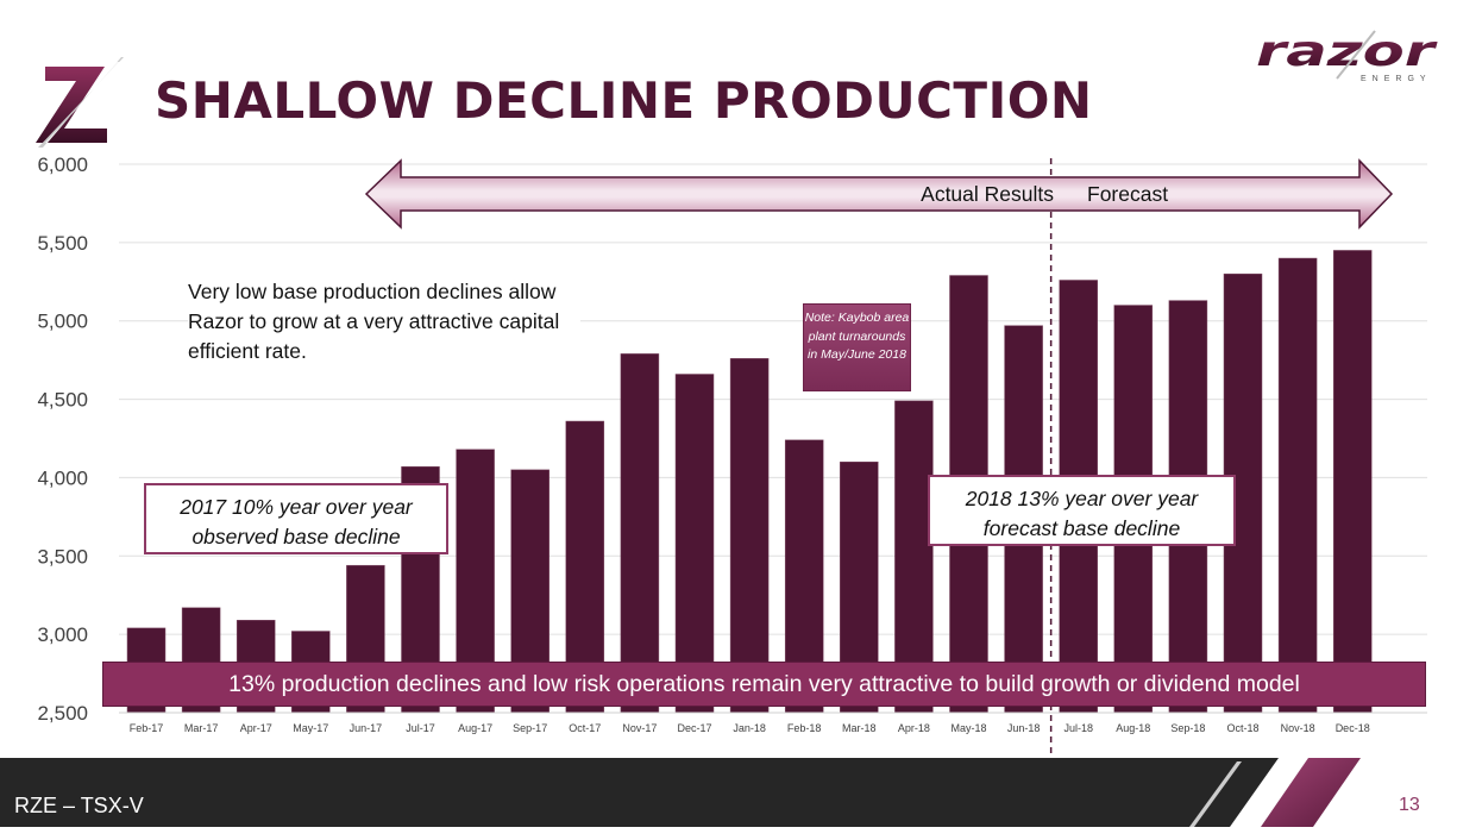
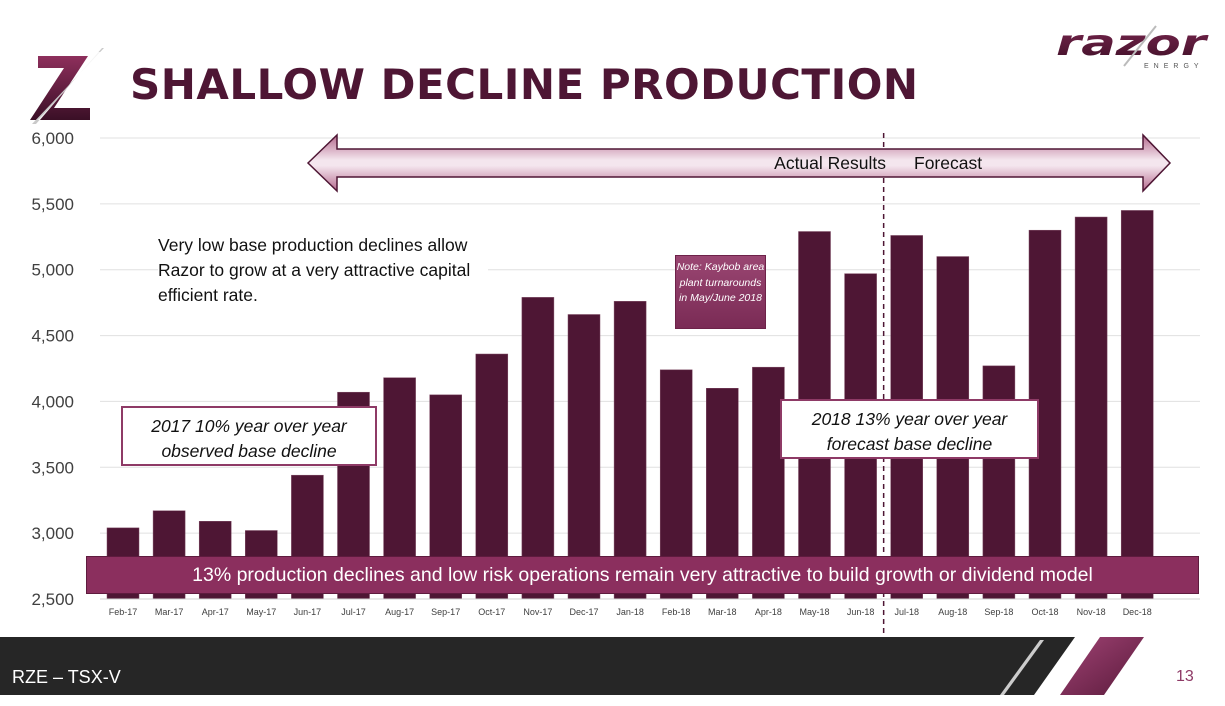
Apr-18: 4490 -> 4260
Sep-18: 5130 -> 4270
